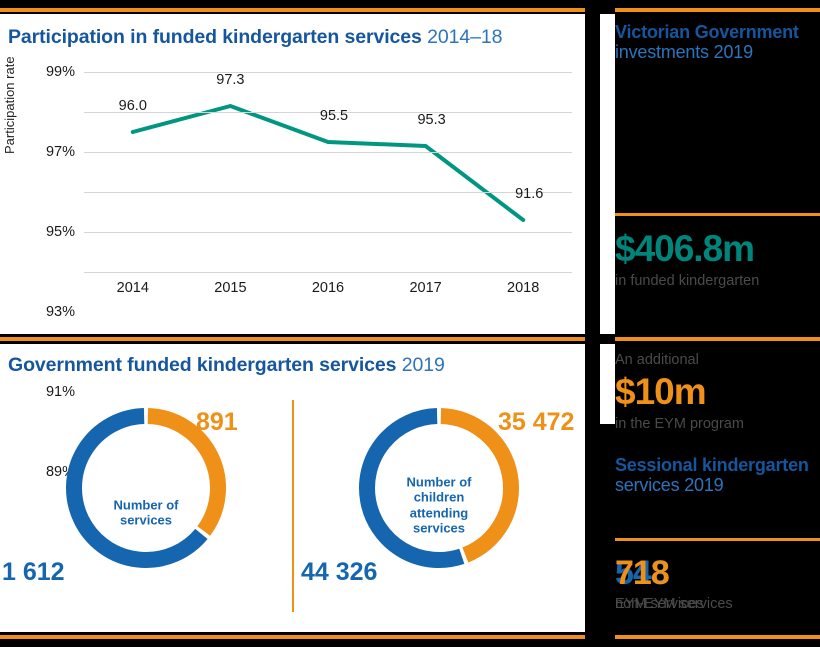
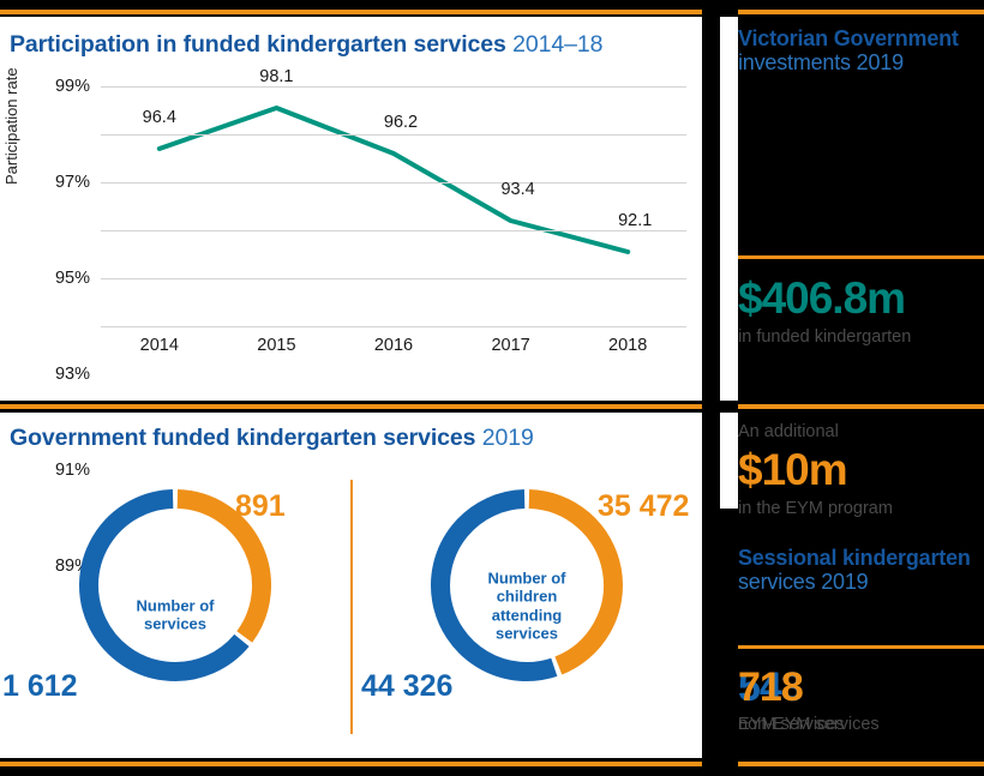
2014: 96.0 -> 96.4
2015: 97.3 -> 98.1
2016: 95.5 -> 96.2
2017: 95.3 -> 93.4
2018: 91.6 -> 92.1
